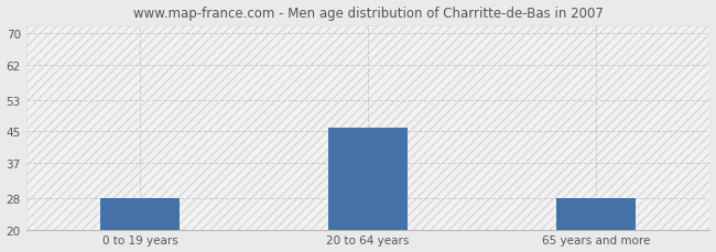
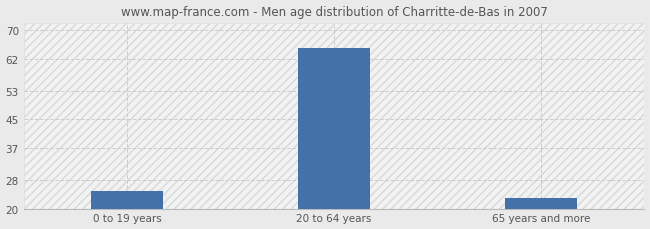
0 to 19 years: 28 -> 25
20 to 64 years: 46 -> 65
65 years and more: 28 -> 23
